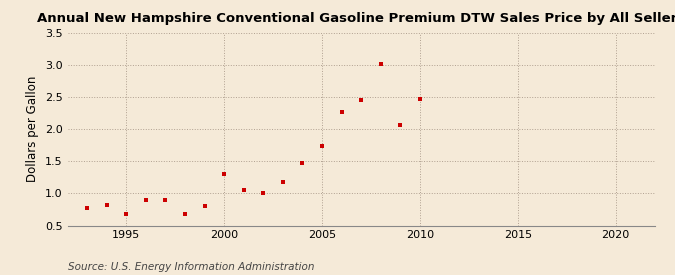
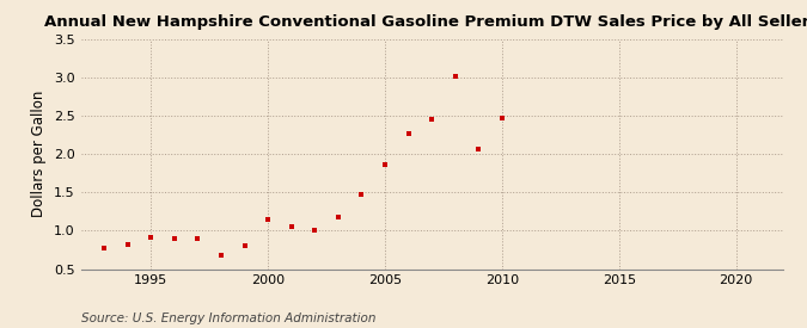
1995: 0.68 -> 0.92
2000: 1.30 -> 1.15
2005: 1.74 -> 1.87
